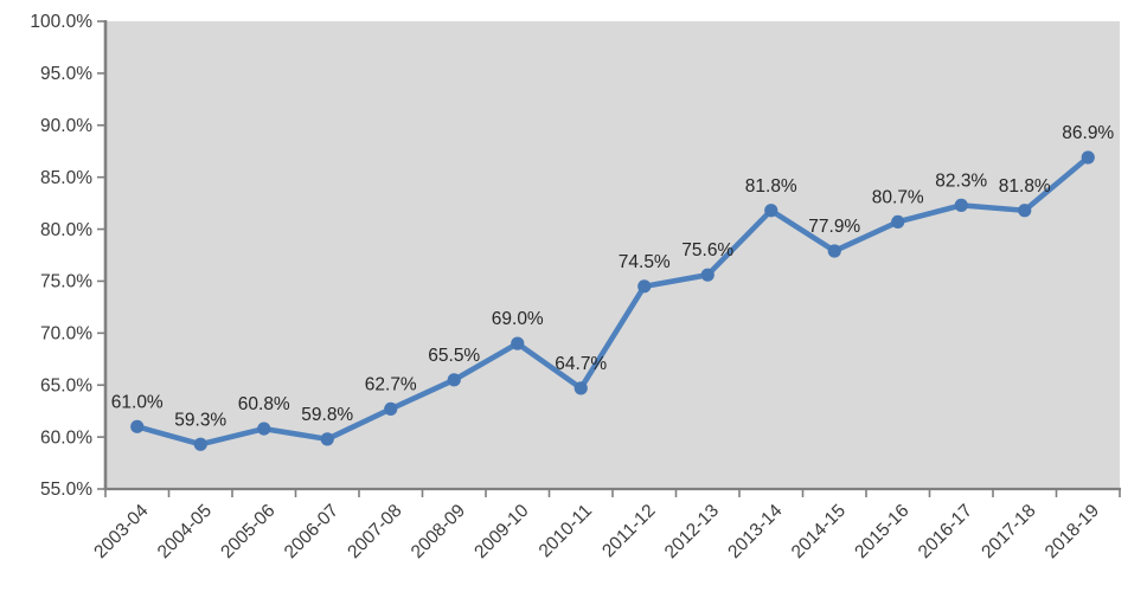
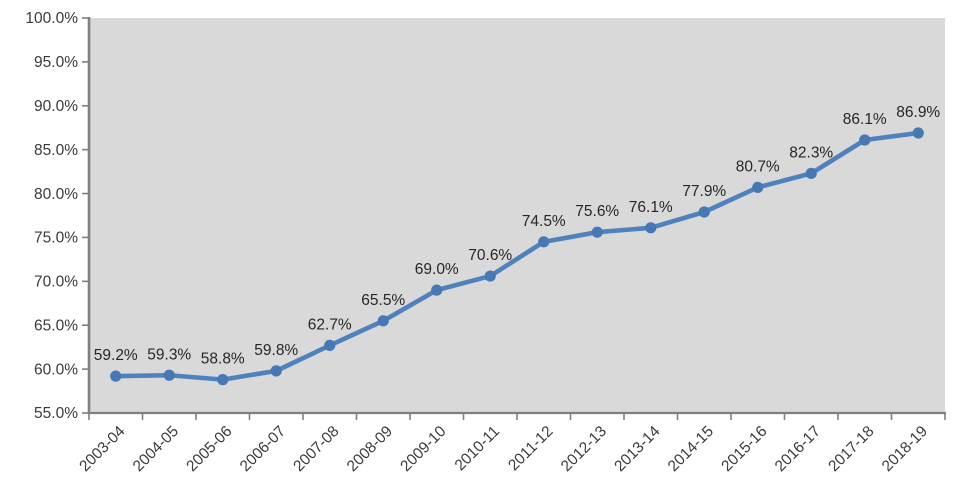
2003-04: 61.0% -> 59.2%
2005-06: 60.8% -> 58.8%
2010-11: 64.7% -> 70.6%
2013-14: 81.8% -> 76.1%
2017-18: 81.8% -> 86.1%
